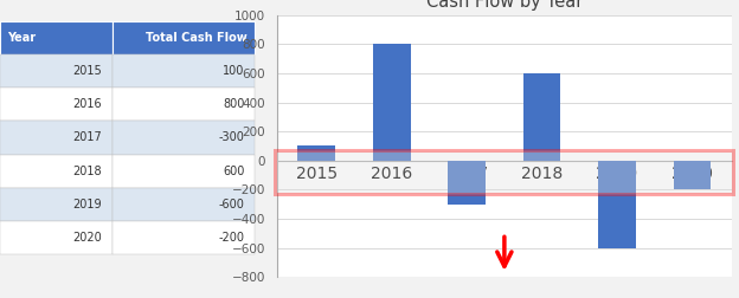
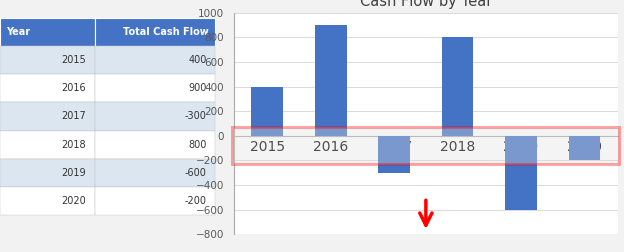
2015: 100 -> 400
2016: 800 -> 900
2018: 600 -> 800
